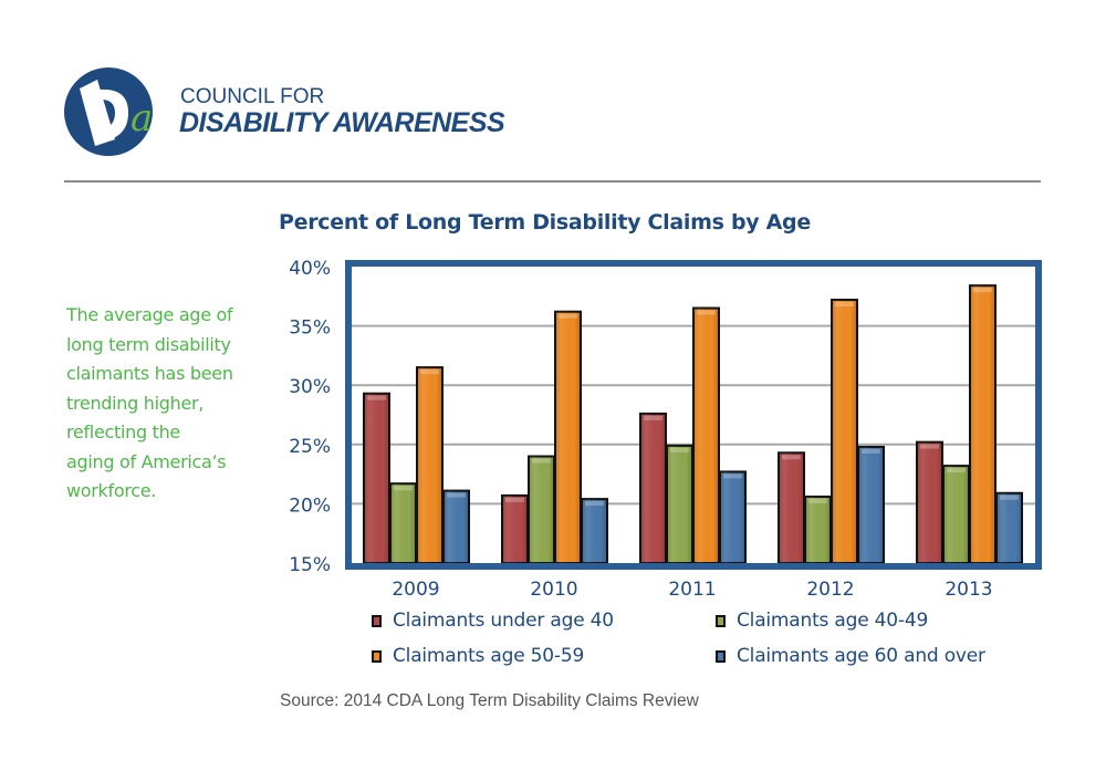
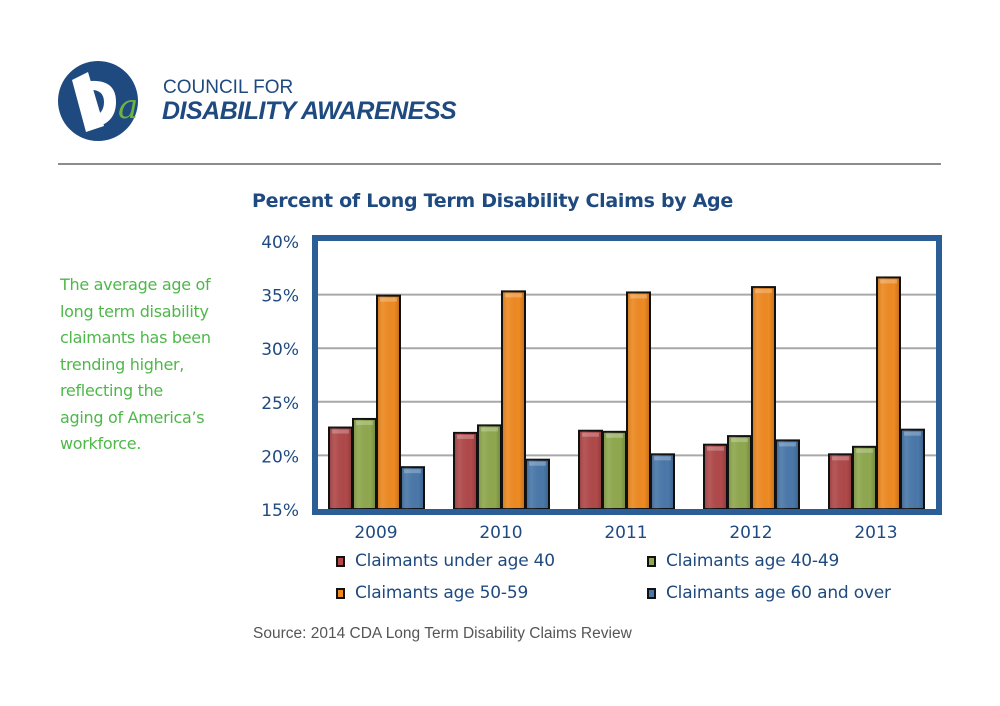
Claimants under age 40/2009: 29.3% -> 22.6%
Claimants age 40-49/2009: 21.7% -> 23.4%
Claimants age 50-59/2009: 31.5% -> 34.9%
Claimants age 60 and over/2009: 21.1% -> 18.9%
Claimants under age 40/2010: 20.7% -> 22.1%
Claimants age 40-49/2010: 24.0% -> 22.8%
Claimants age 50-59/2010: 36.2% -> 35.3%
Claimants age 60 and over/2010: 20.4% -> 19.6%
Claimants under age 40/2011: 27.6% -> 22.3%
Claimants age 40-49/2011: 24.9% -> 22.2%
Claimants age 50-59/2011: 36.5% -> 35.2%
Claimants age 60 and over/2011: 22.7% -> 20.1%
Claimants under age 40/2012: 24.3% -> 21.0%
Claimants age 40-49/2012: 20.6% -> 21.8%
Claimants age 50-59/2012: 37.2% -> 35.7%
Claimants age 60 and over/2012: 24.8% -> 21.4%
Claimants under age 40/2013: 25.2% -> 20.1%
Claimants age 40-49/2013: 23.2% -> 20.8%
Claimants age 50-59/2013: 38.4% -> 36.6%
Claimants age 60 and over/2013: 20.9% -> 22.4%
